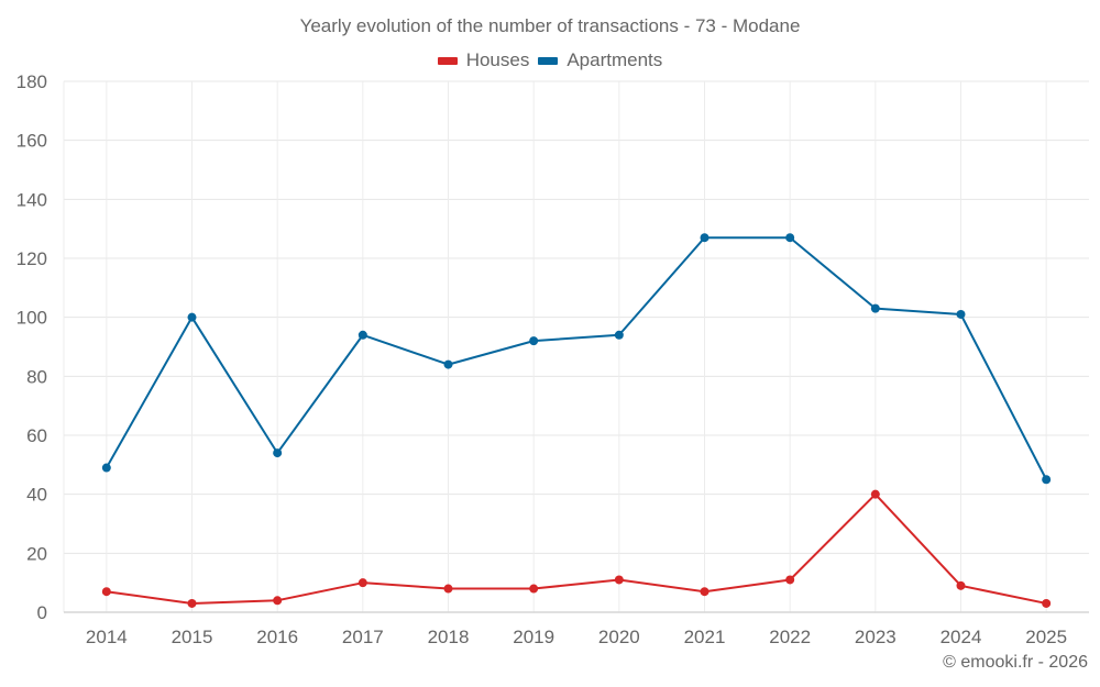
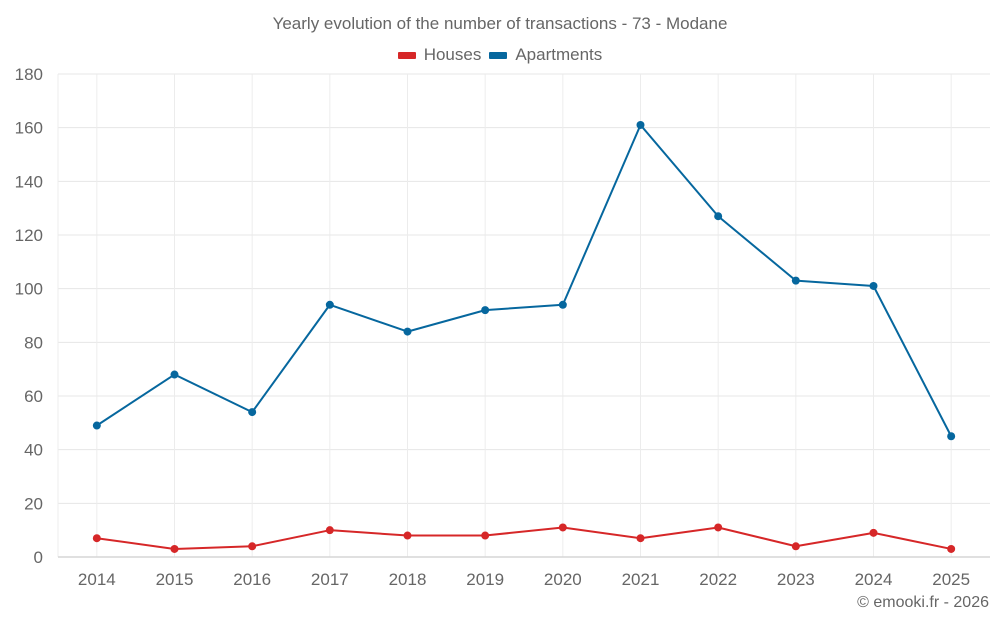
Apartments/2015: 100 -> 68
Apartments/2021: 127 -> 161
Houses/2023: 40 -> 4
